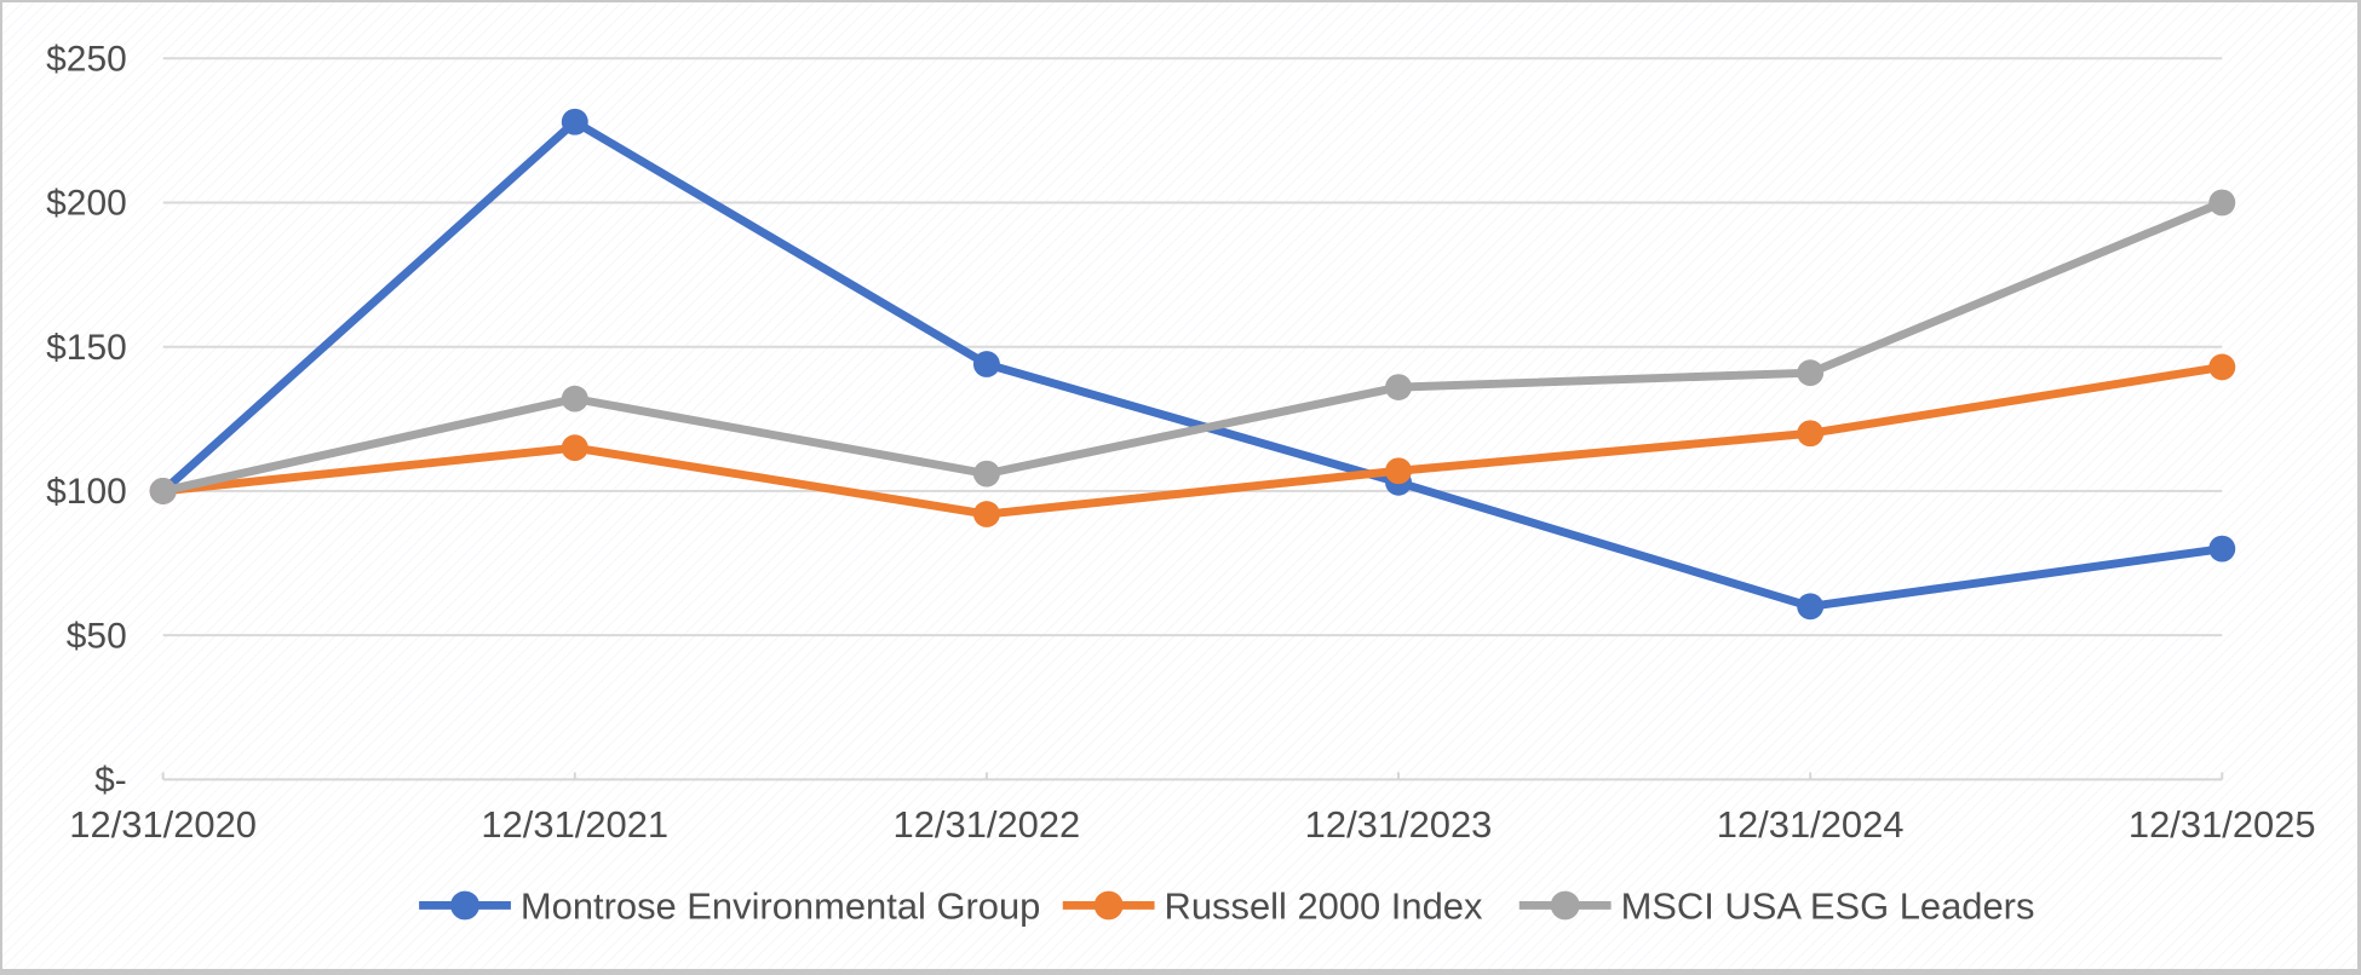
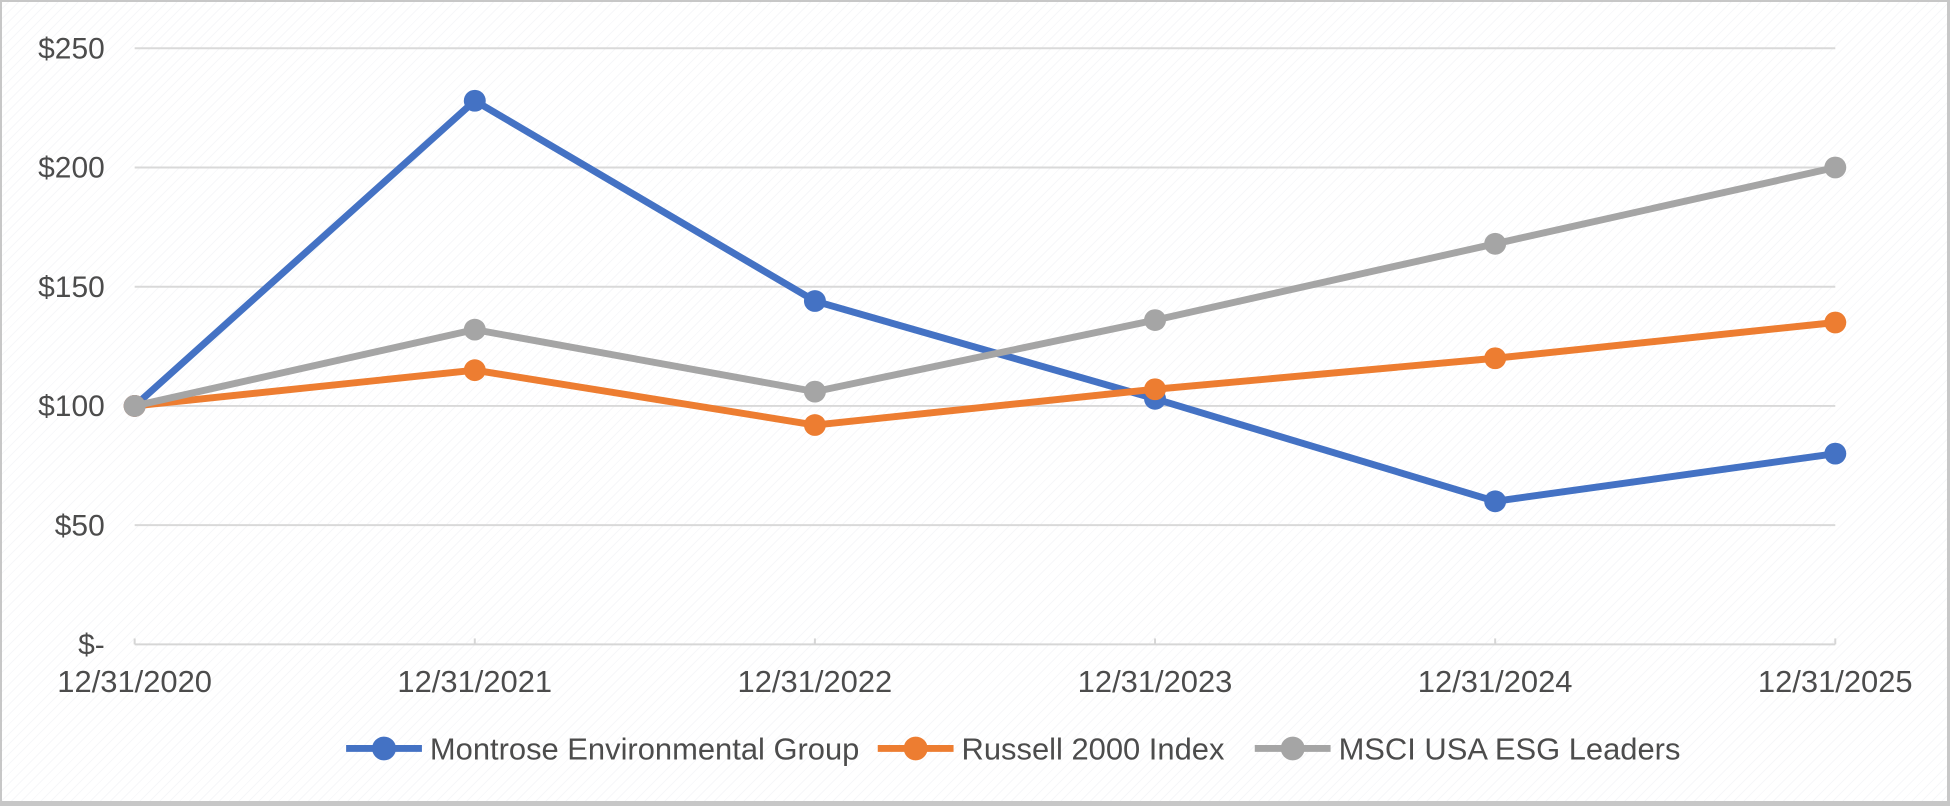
MSCI USA ESG Leaders/12/31/2024: $141 -> $168
Russell 2000 Index/12/31/2025: $143 -> $135
